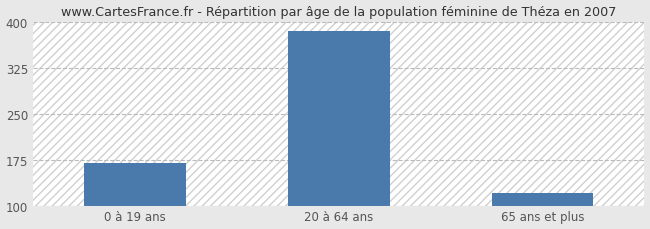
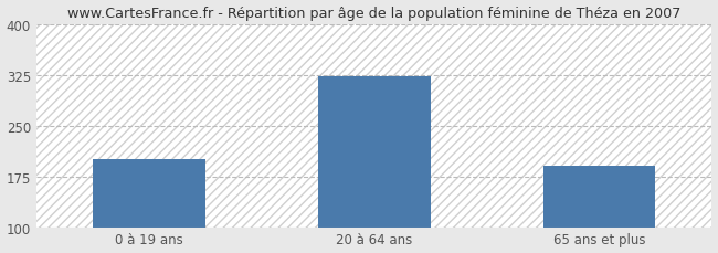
0 à 19 ans: 170 -> 200
20 à 64 ans: 385 -> 322
65 ans et plus: 120 -> 190
